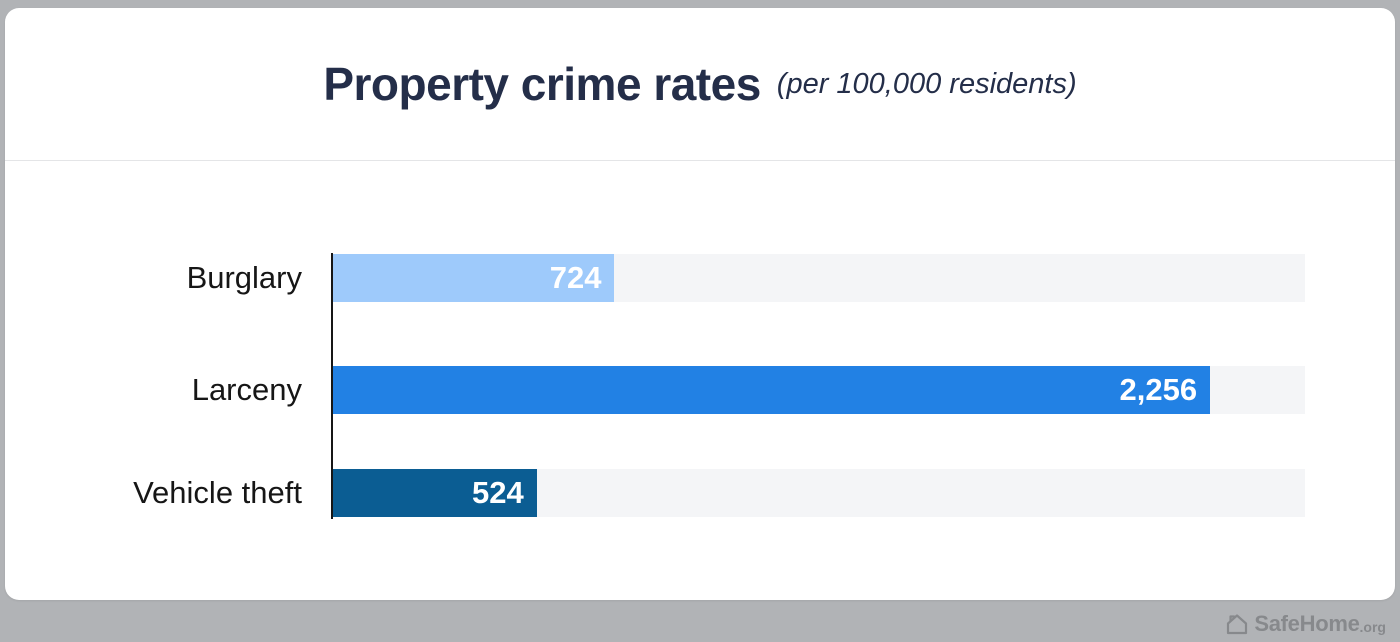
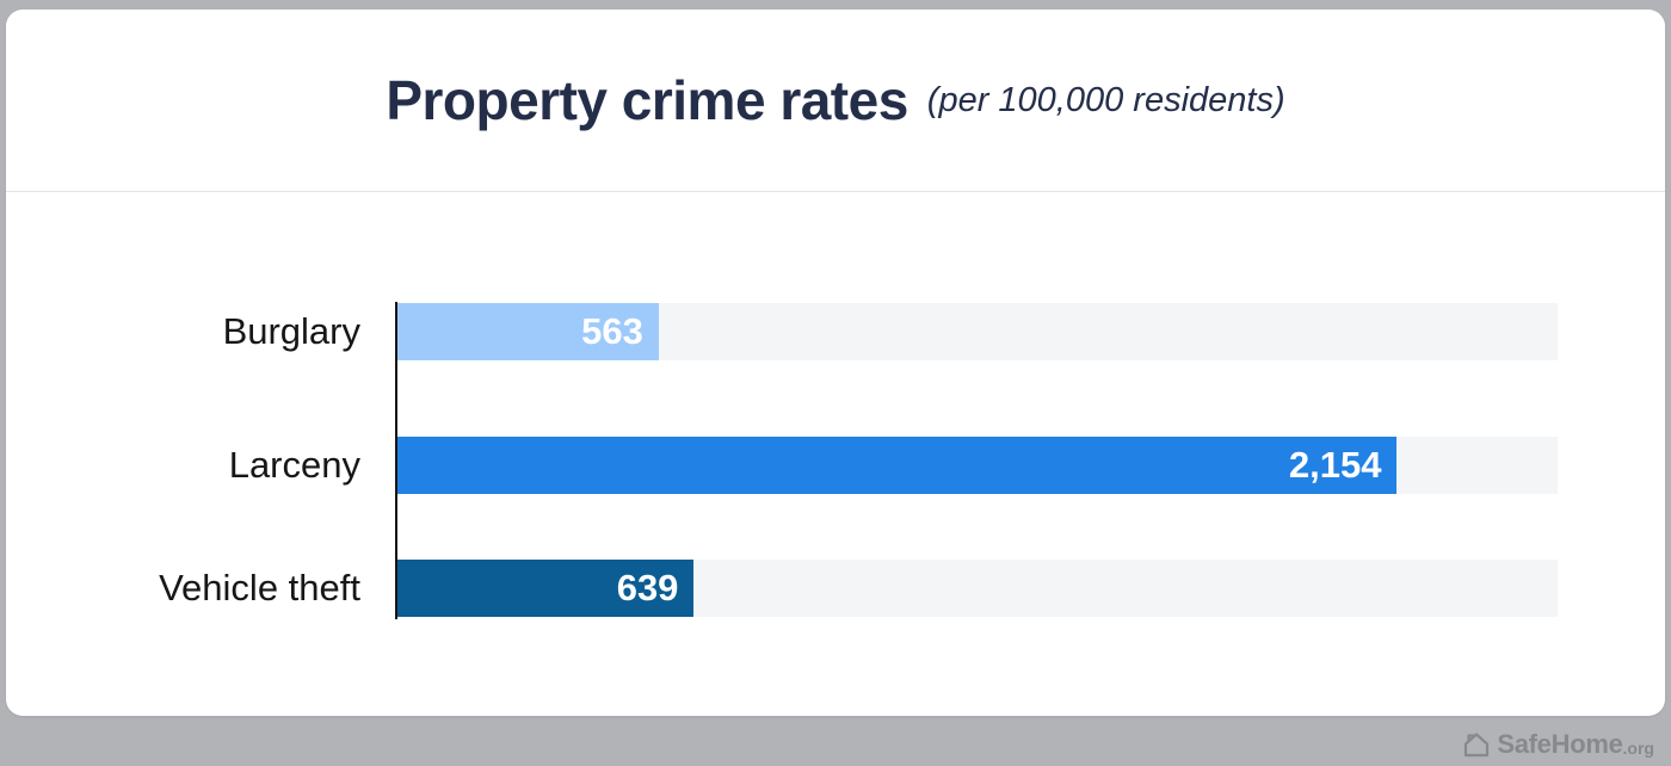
Burglary: 724 -> 563
Larceny: 2,256 -> 2,154
Vehicle theft: 524 -> 639
